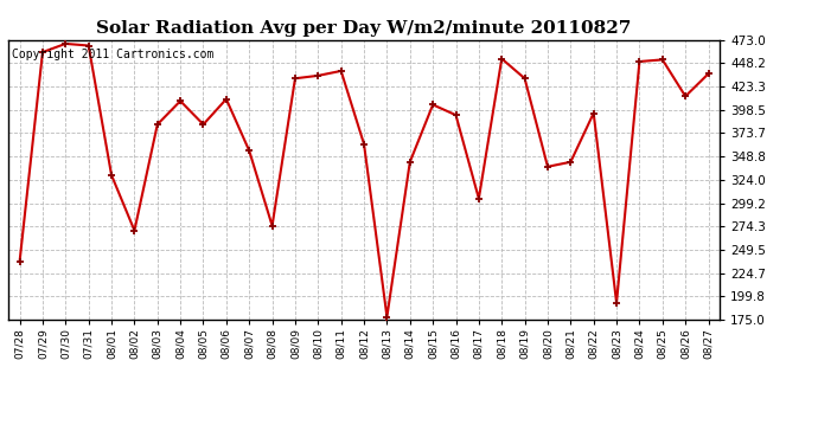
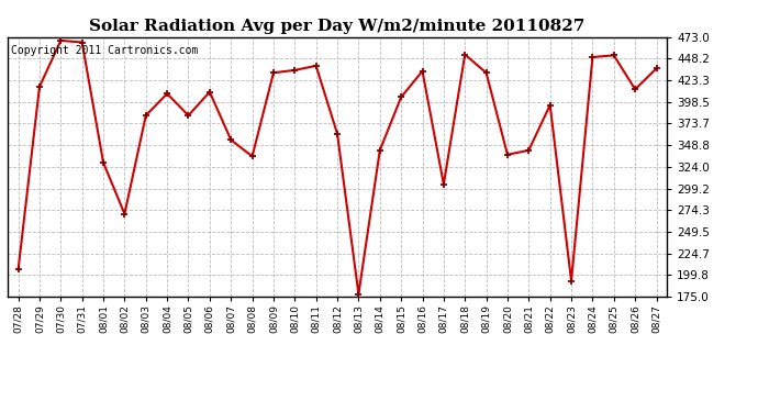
07/28: 237 -> 206
07/29: 460 -> 416
08/08: 275 -> 336
08/16: 393 -> 434
